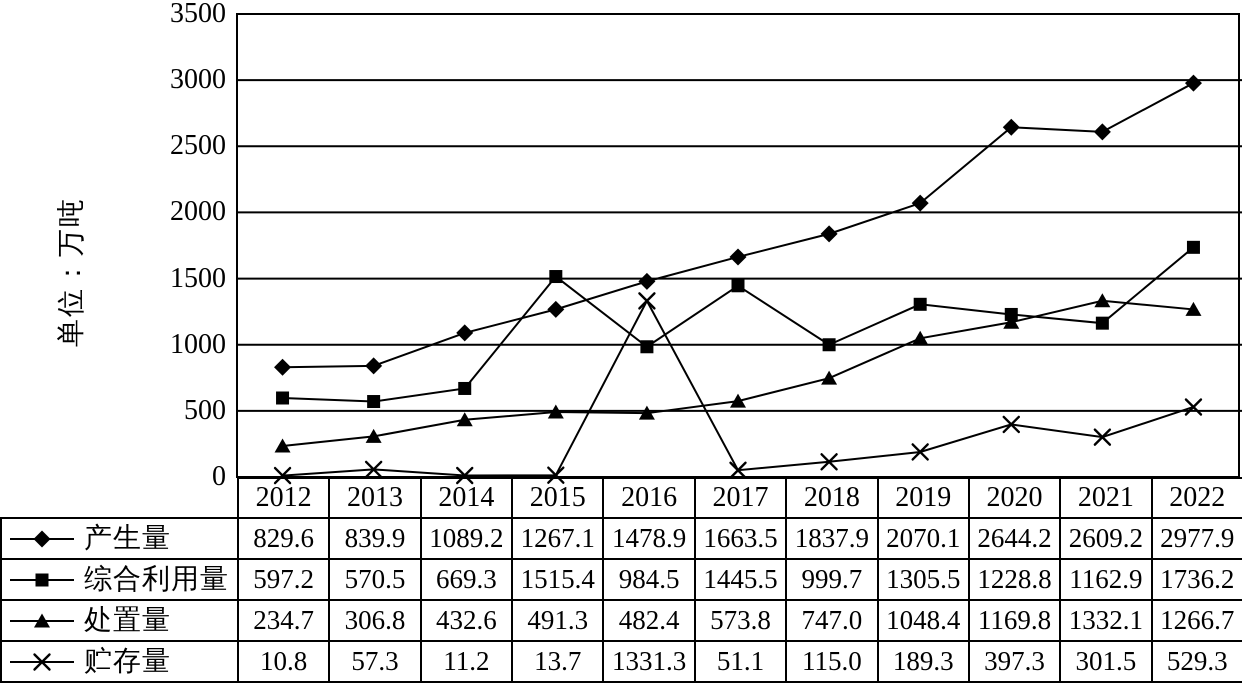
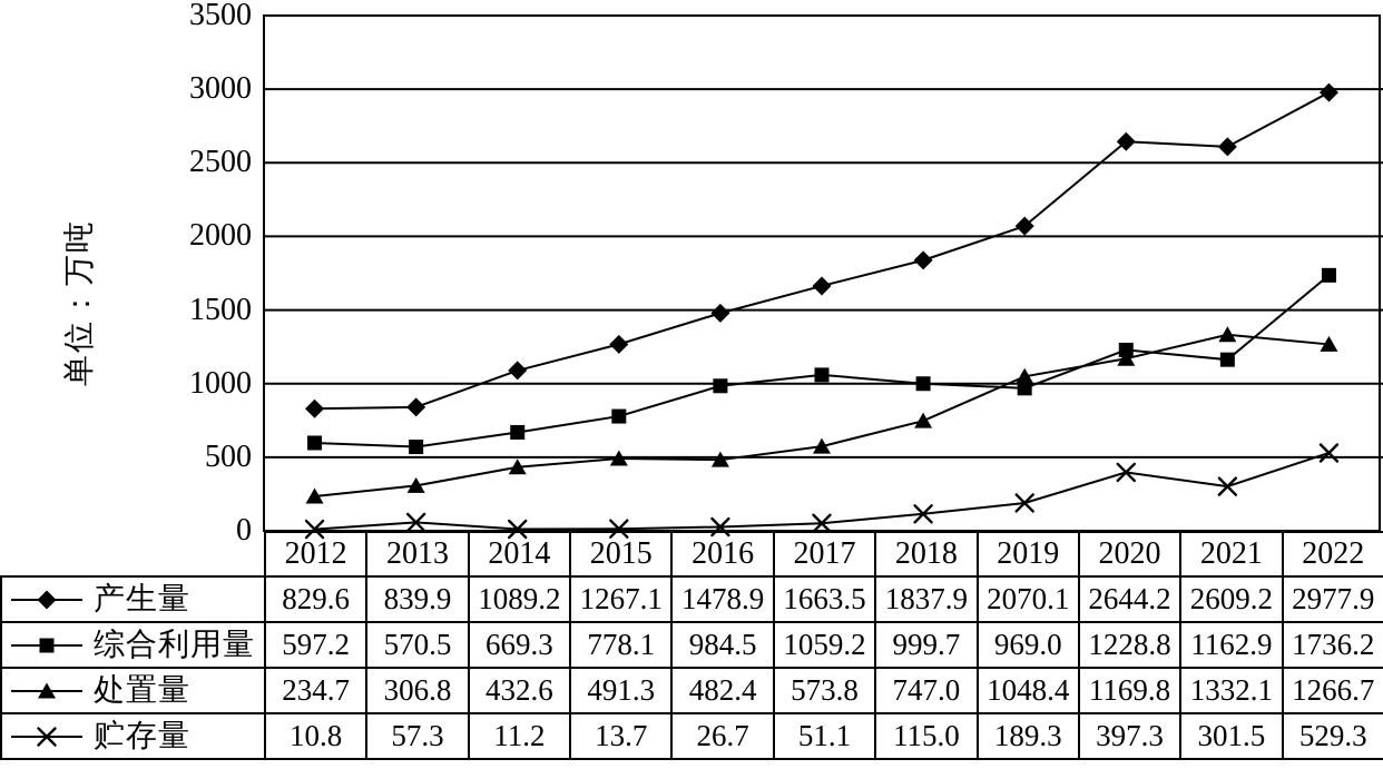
综合利用量/2015: 1515.4 -> 778.1
贮存量/2016: 1331.3 -> 26.7
综合利用量/2017: 1445.5 -> 1059.2
综合利用量/2019: 1305.5 -> 969.0
